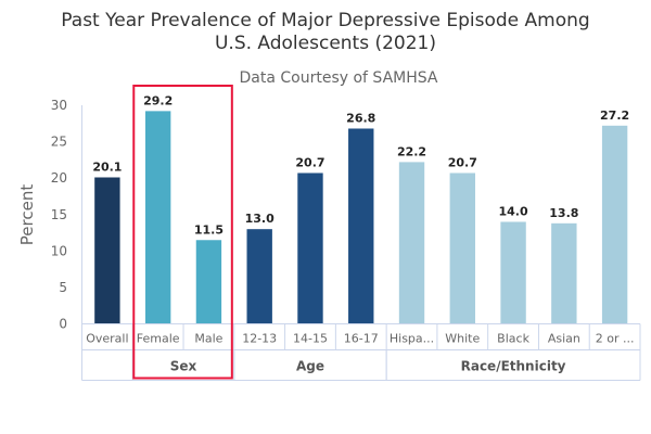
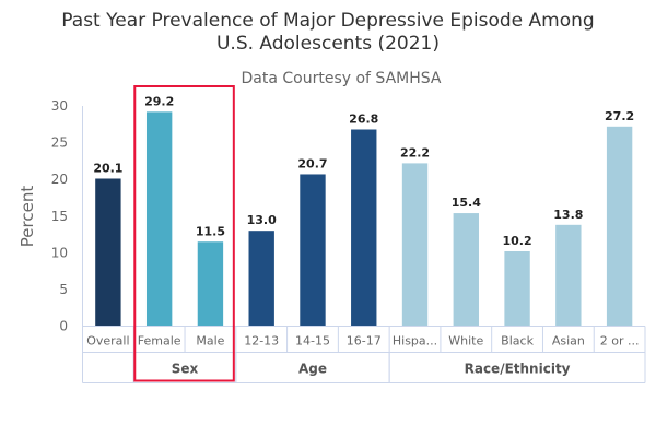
White: 20.7 -> 15.4
Black: 14.0 -> 10.2
